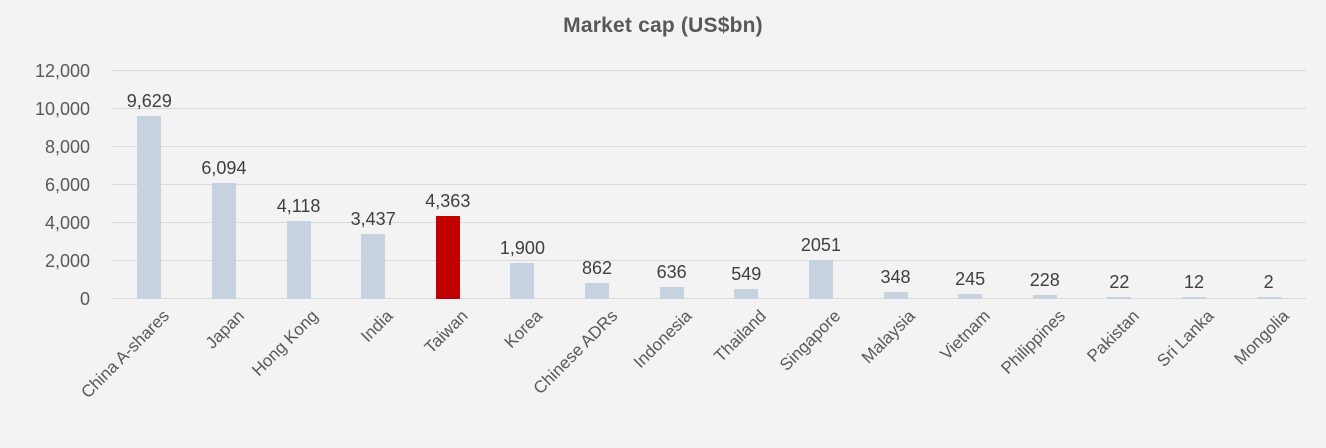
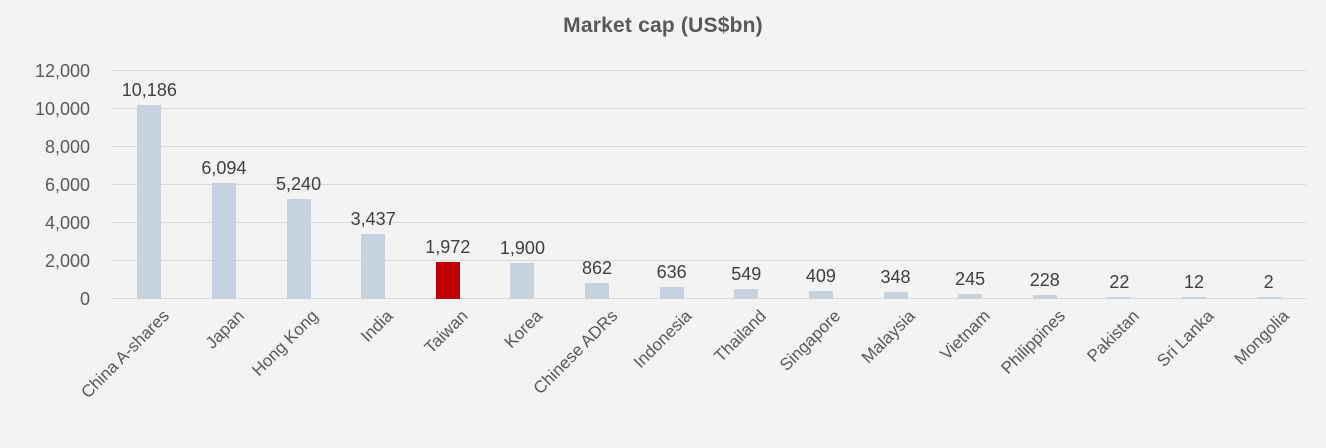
China A-shares: 9,629 -> 10,186
Hong Kong: 4,118 -> 5,240
Taiwan: 4,363 -> 1,972
Singapore: 2051 -> 409
